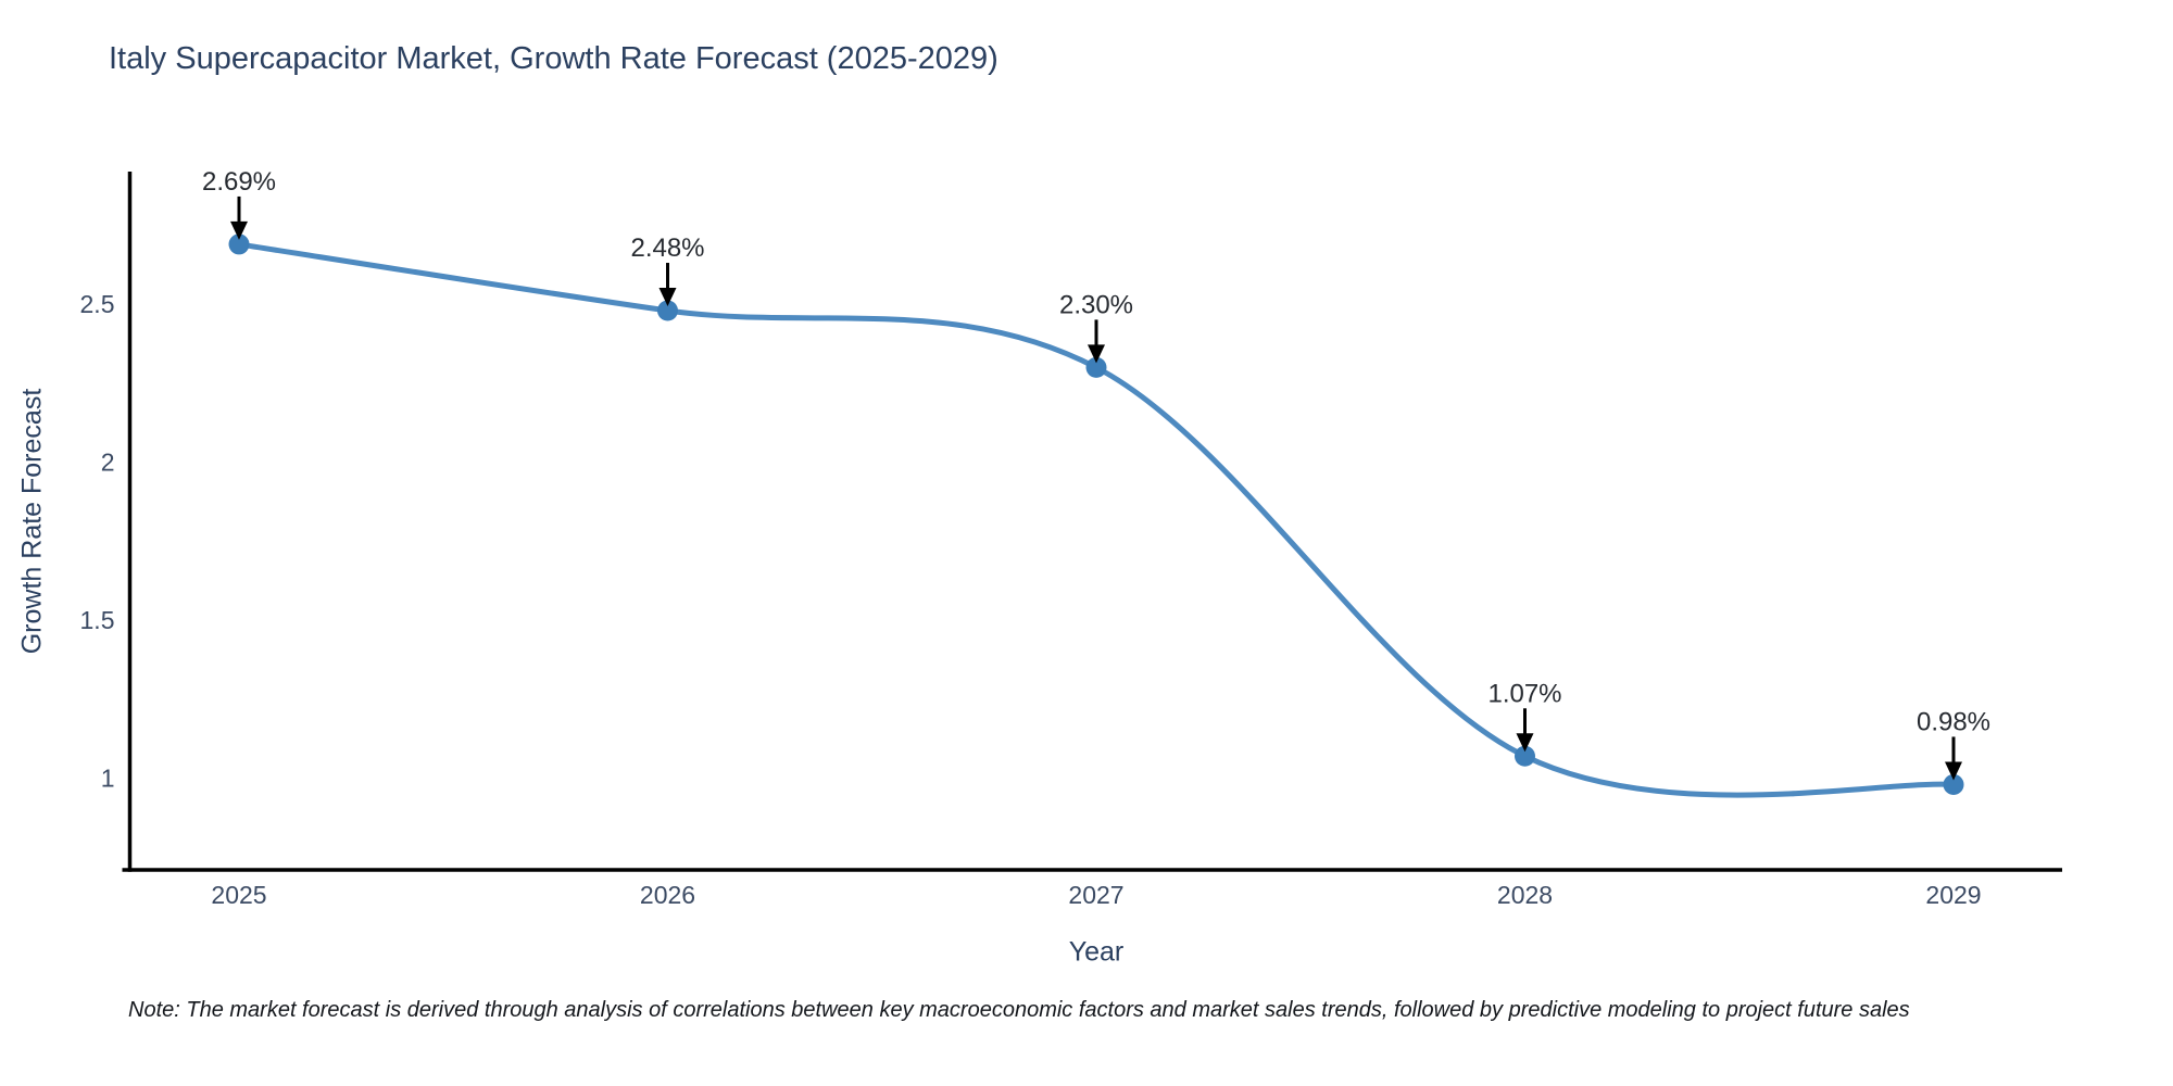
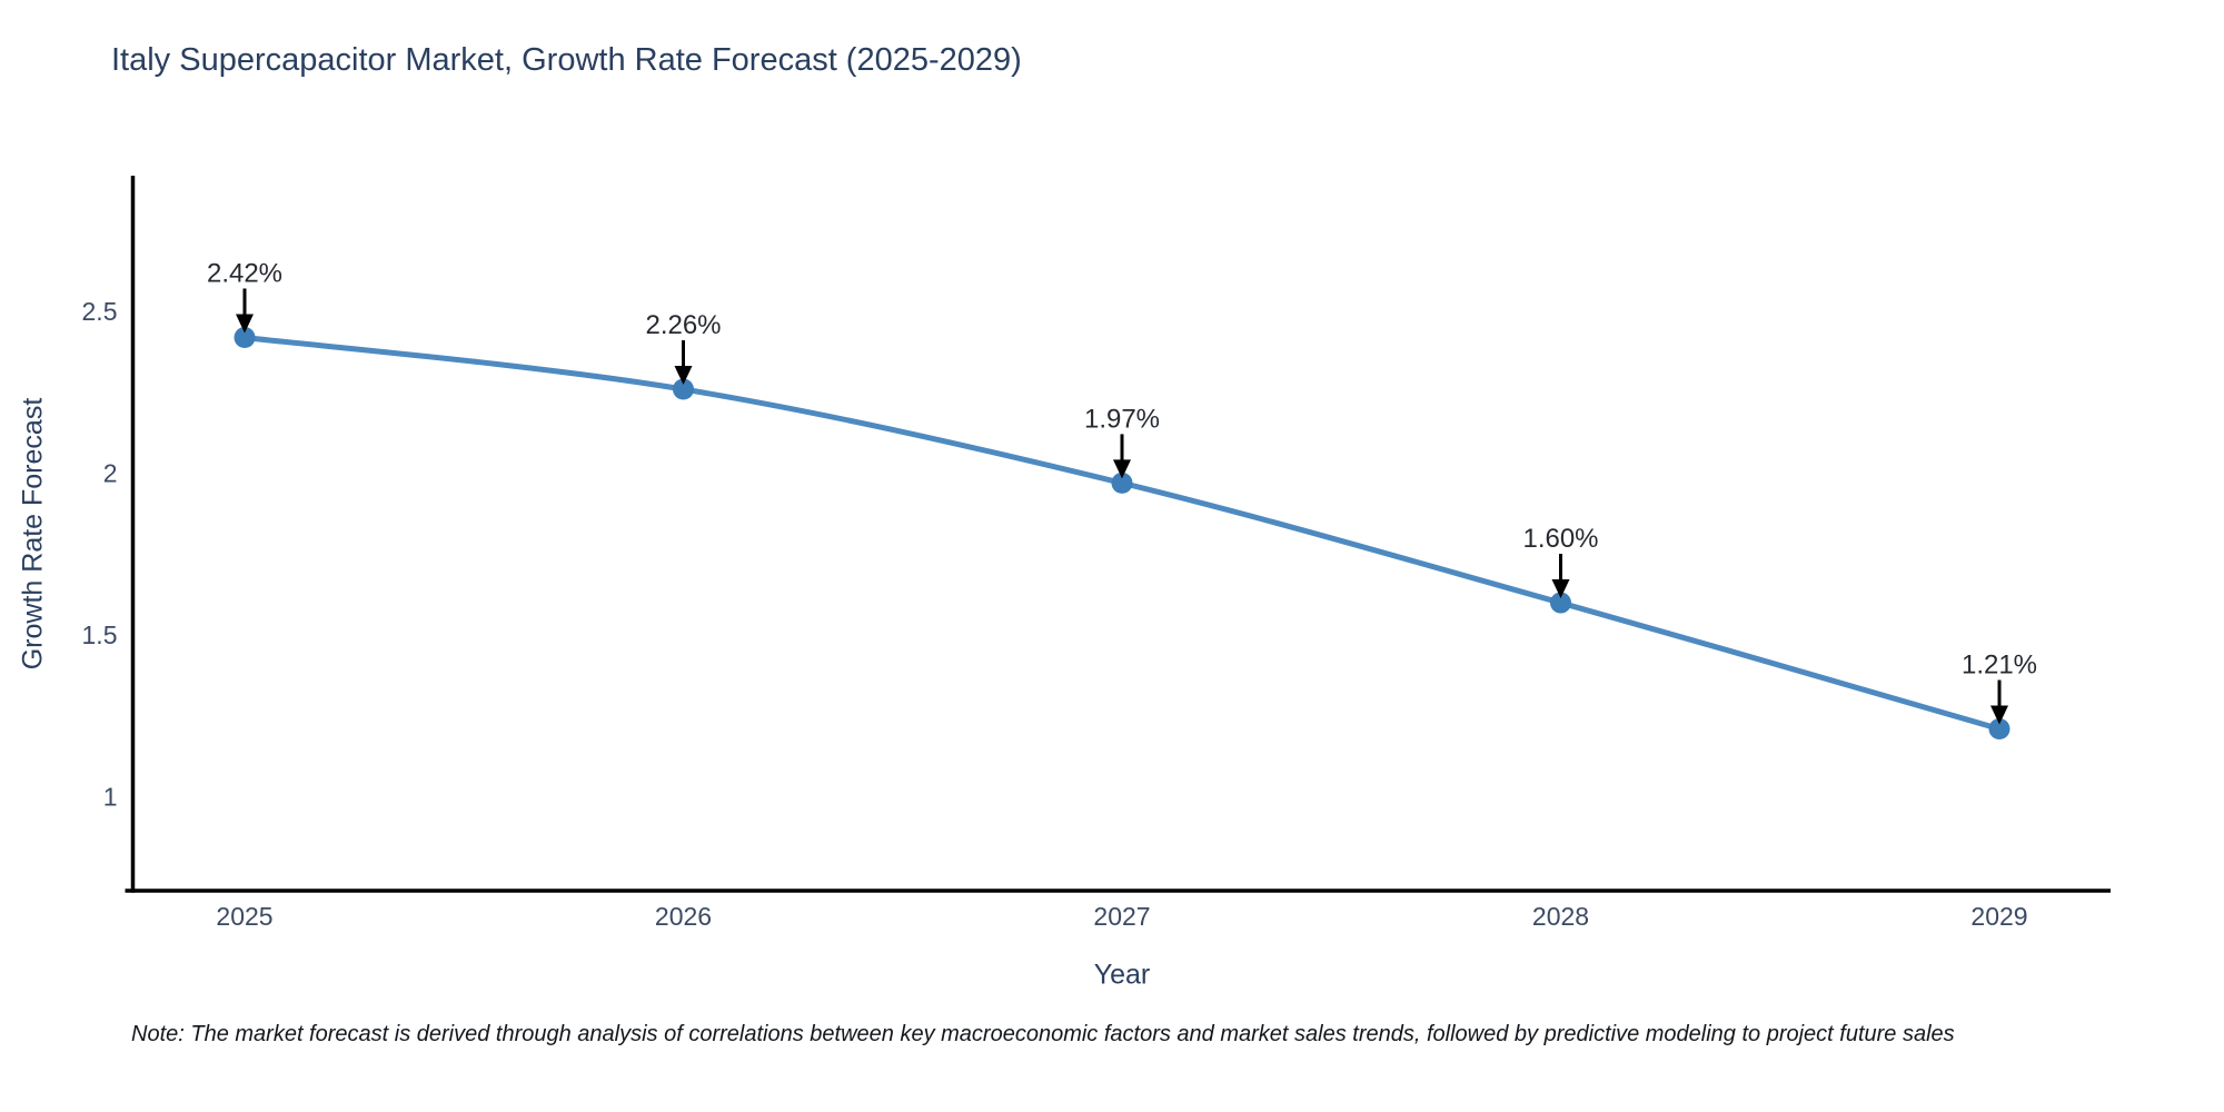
2025: 2.69% -> 2.42%
2026: 2.48% -> 2.26%
2027: 2.30% -> 1.97%
2028: 1.07% -> 1.60%
2029: 0.98% -> 1.21%
